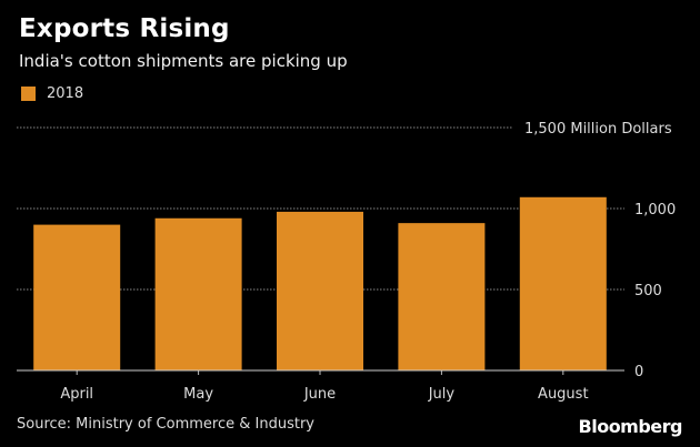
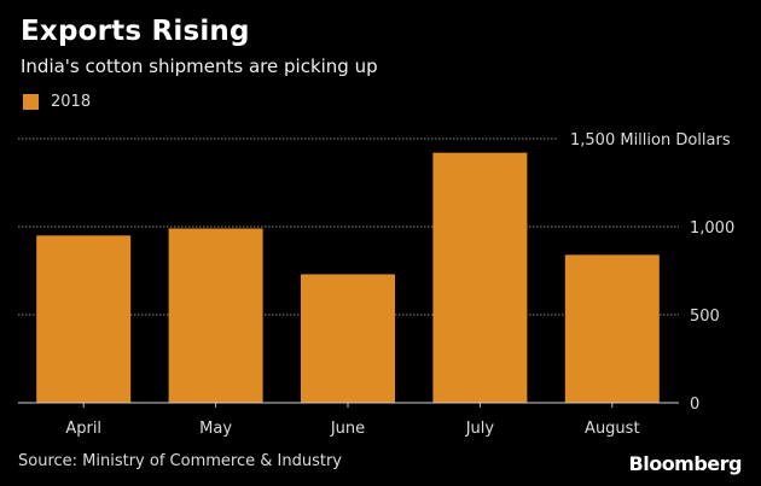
April: 900 -> 950
May: 940 -> 990
June: 980 -> 730
July: 910 -> 1420
August: 1070 -> 840
